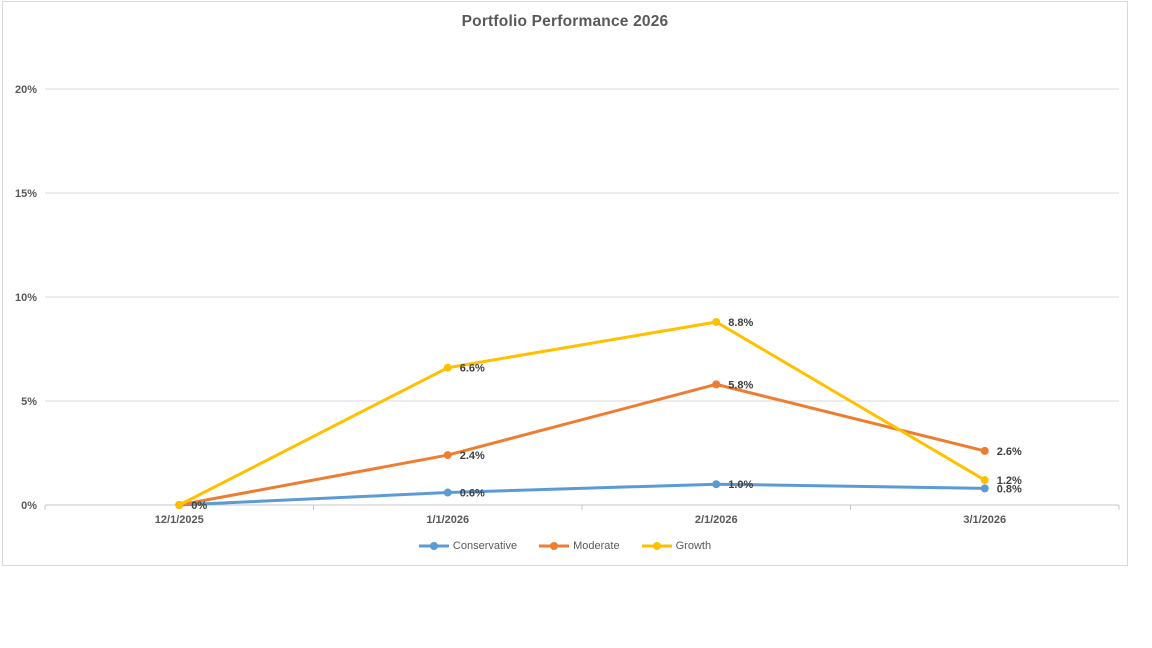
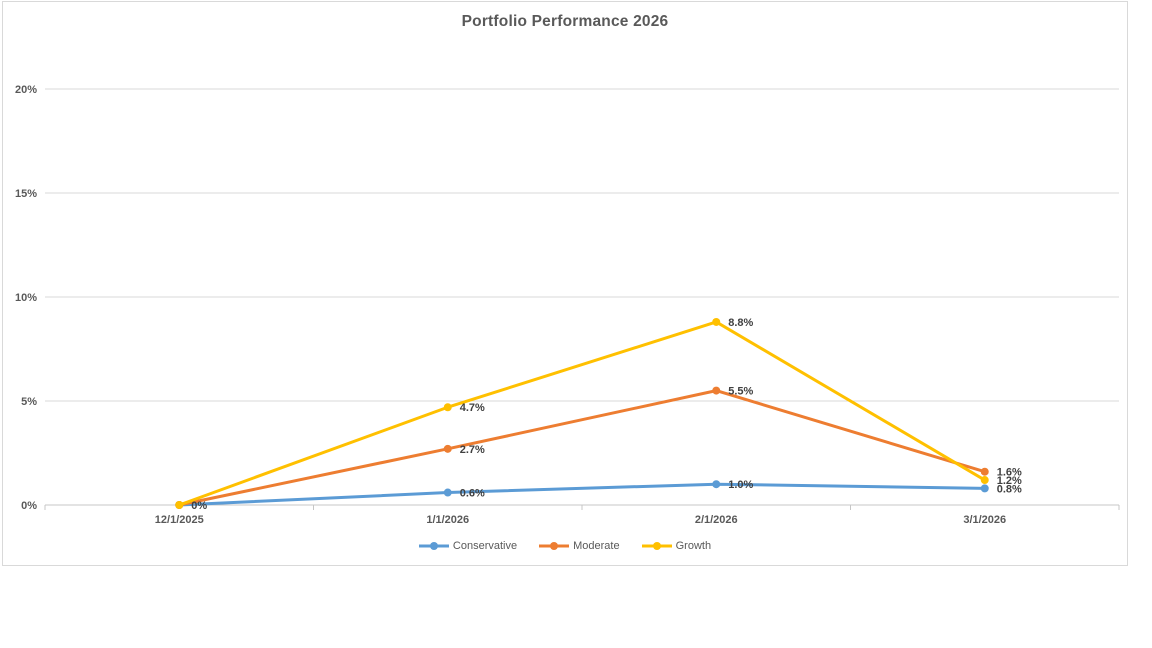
Moderate/1/1/2026: 2.4% -> 2.7%
Growth/1/1/2026: 6.6% -> 4.7%
Moderate/2/1/2026: 5.8% -> 5.5%
Moderate/3/1/2026: 2.6% -> 1.6%
